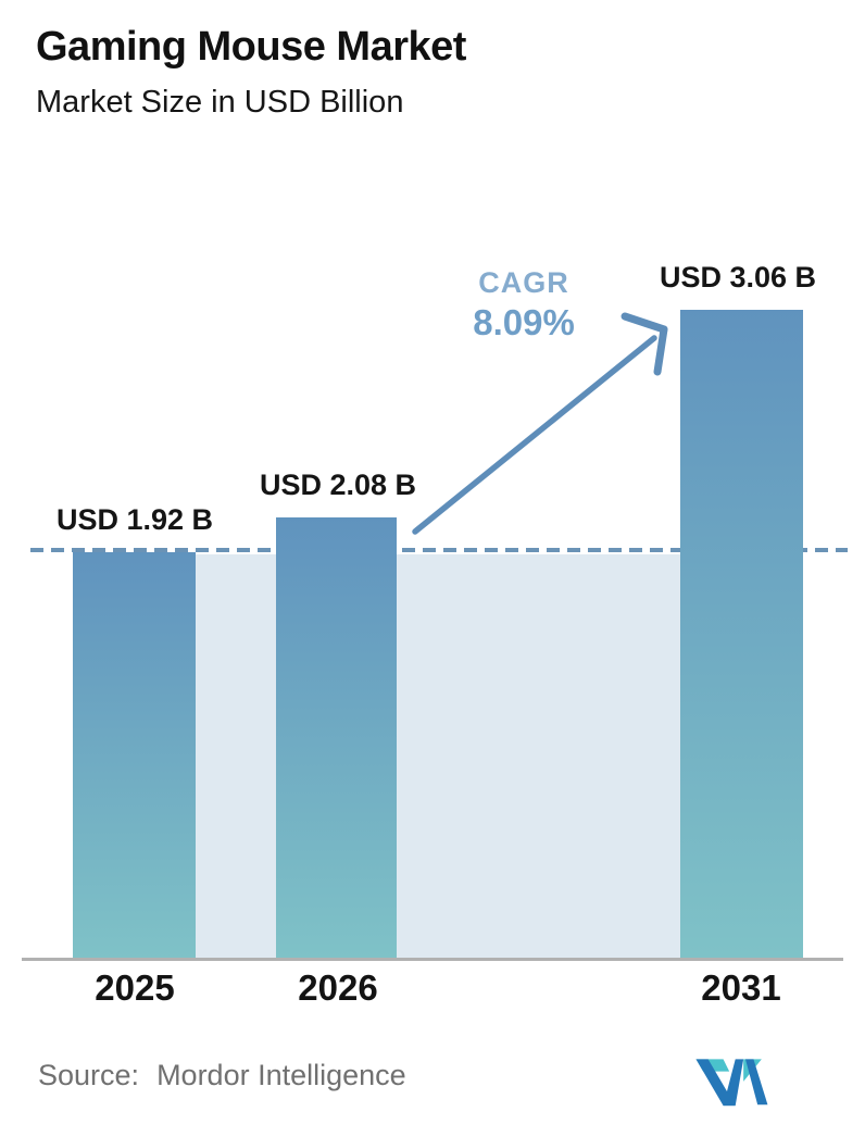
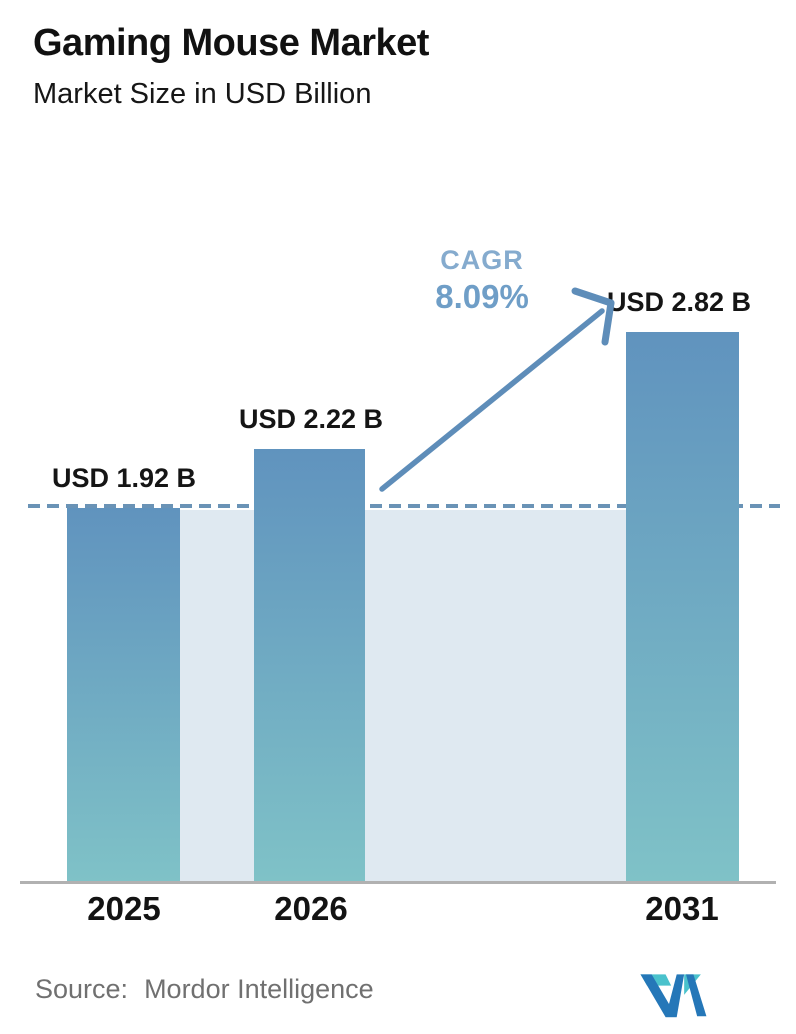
2026: 2.08 -> 2.22
2031: 3.06 -> 2.82
